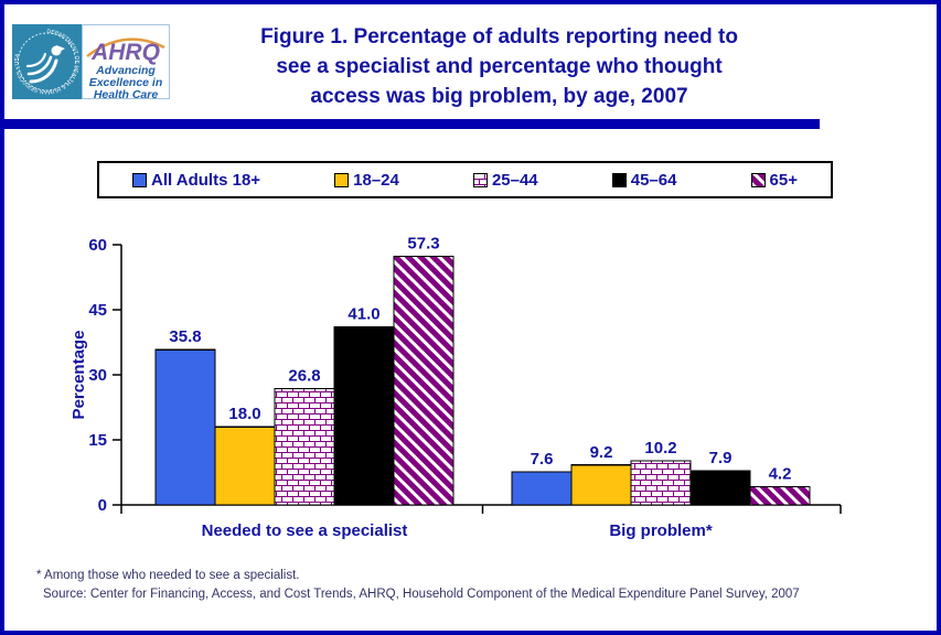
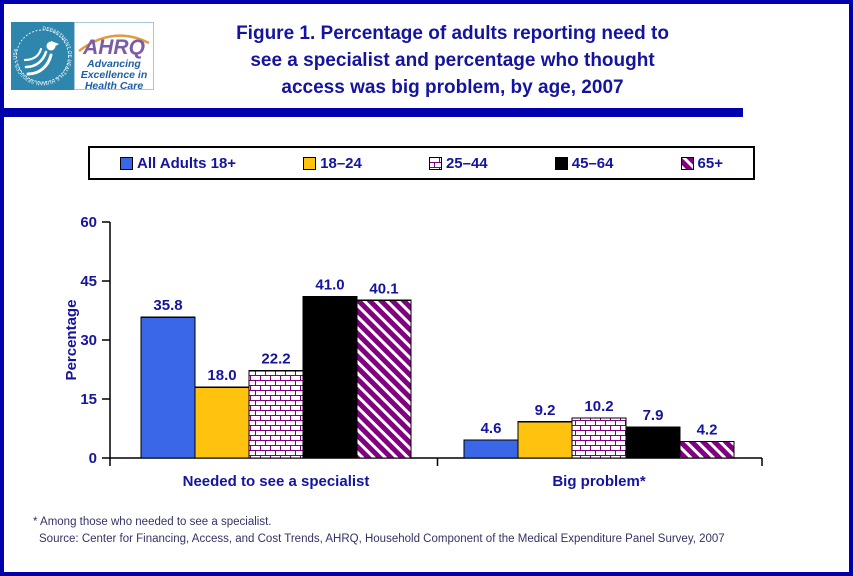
25–44/Needed to see a specialist: 26.8 -> 22.2
65+/Needed to see a specialist: 57.3 -> 40.1
All Adults 18+/Big problem*: 7.6 -> 4.6
